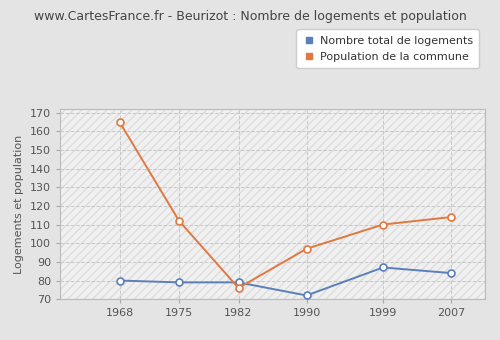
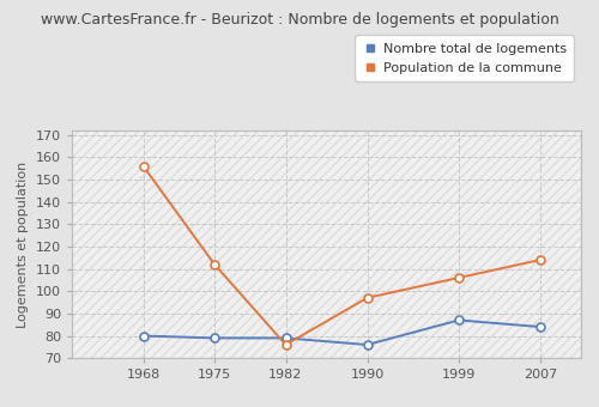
Population de la commune/1968: 165 -> 156
Nombre total de logements/1990: 72 -> 76
Population de la commune/1999: 110 -> 106
